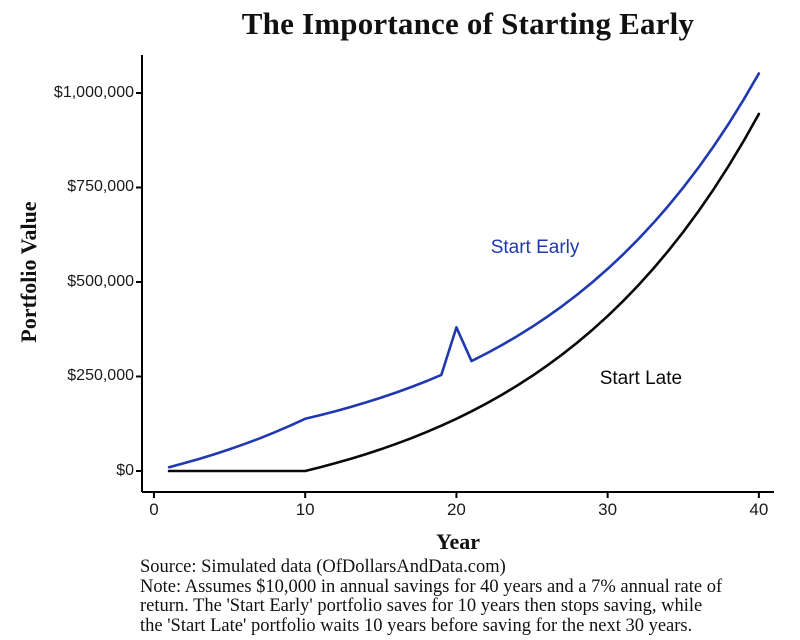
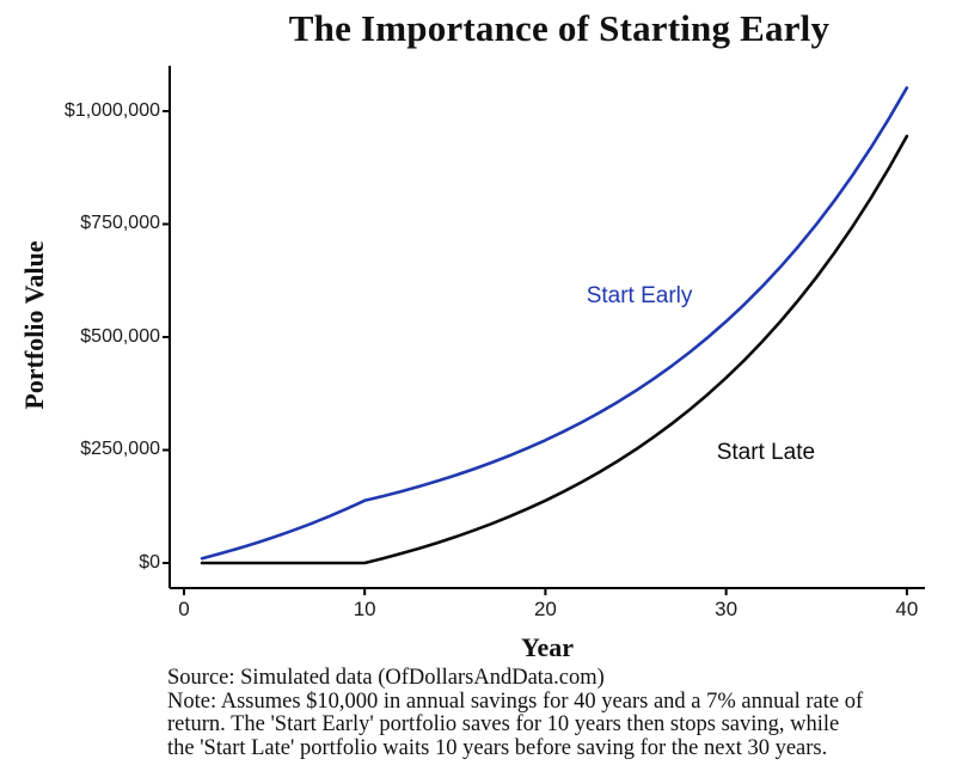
Start Early/20: $380000 -> $270000
